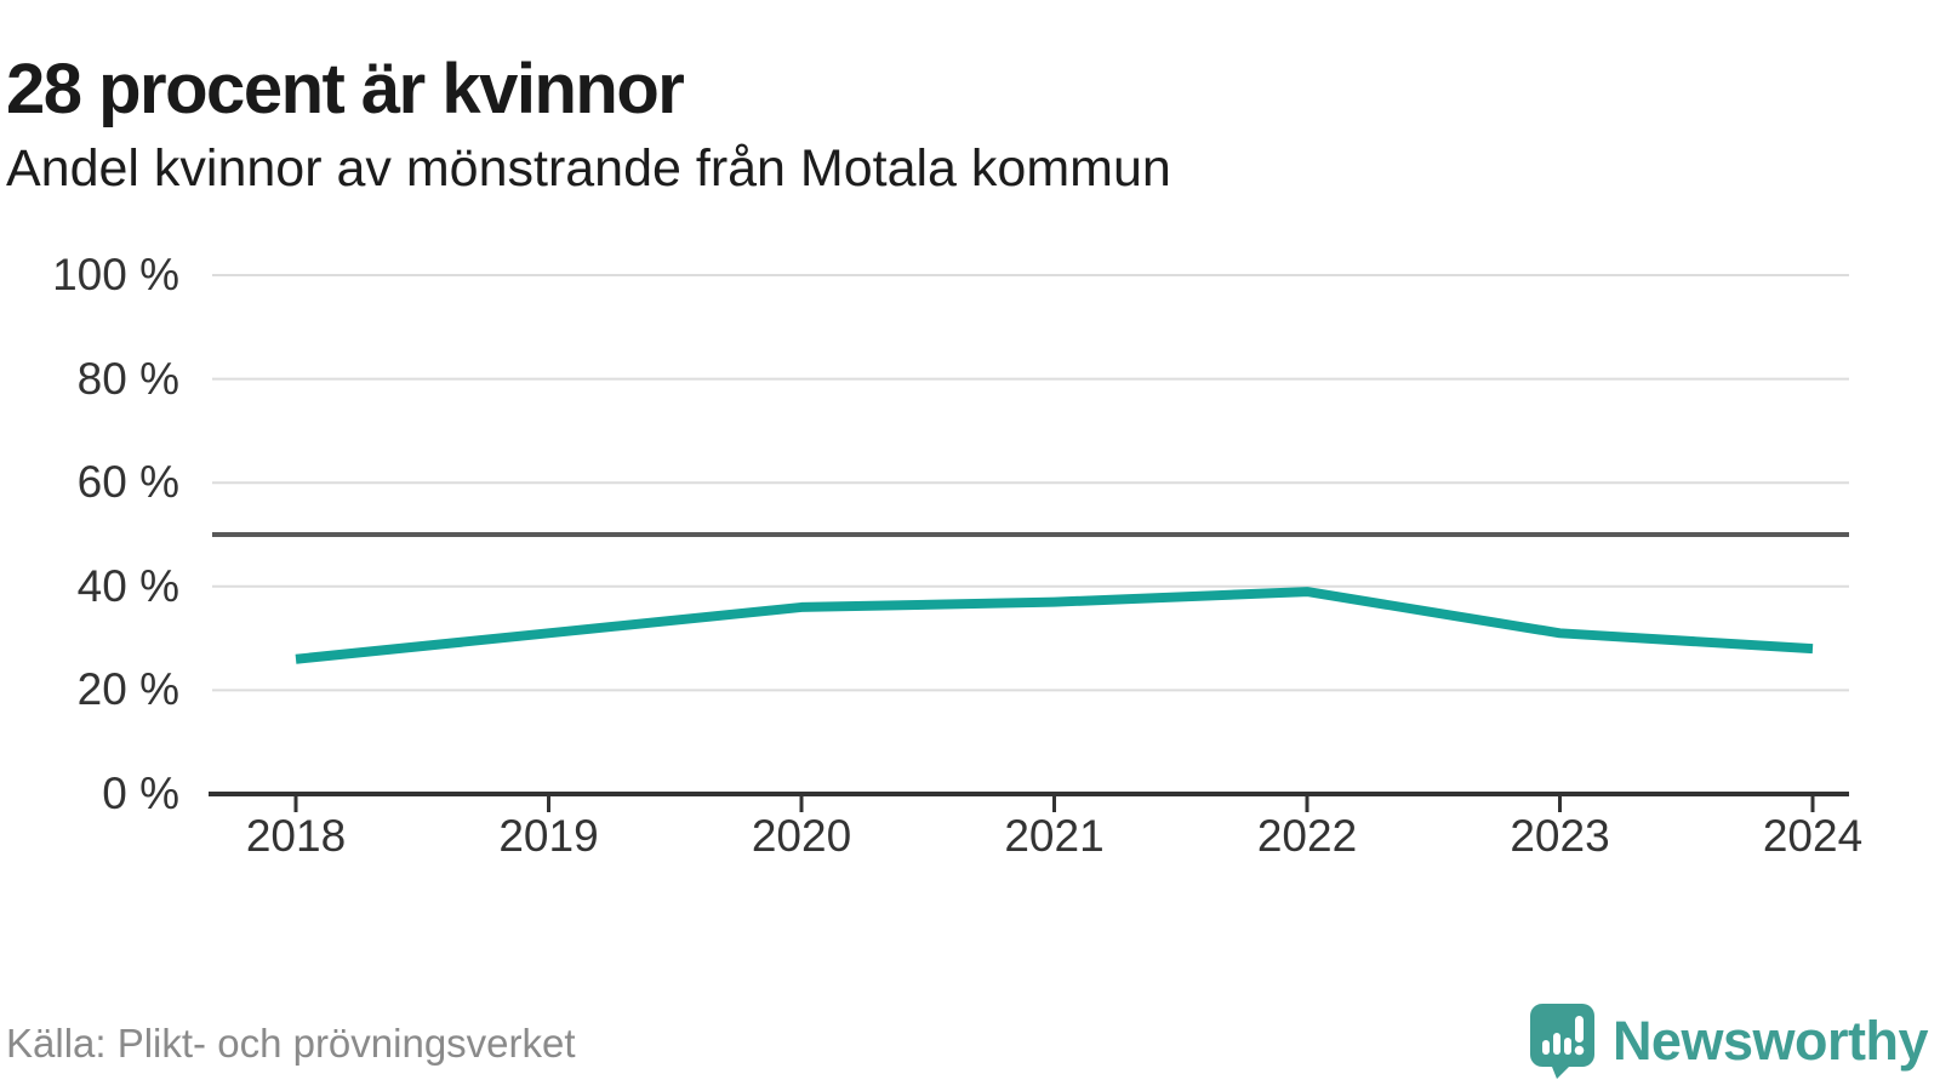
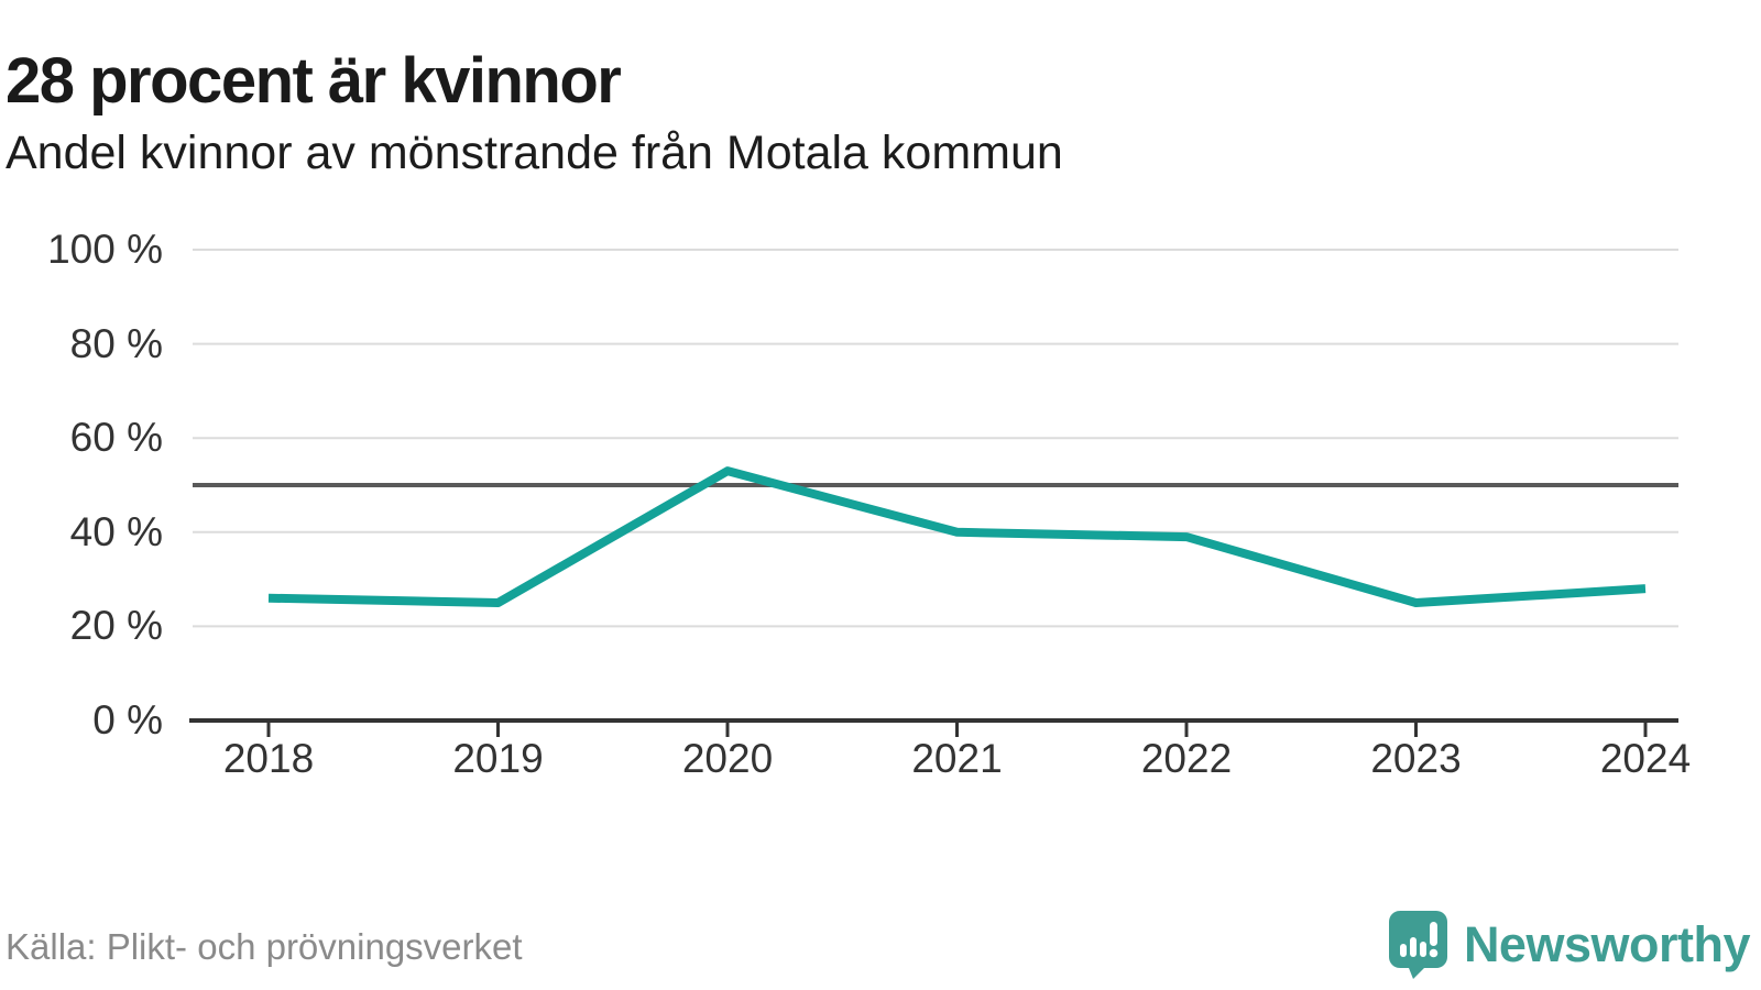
2019: 31% -> 25%
2020: 36% -> 53%
2021: 37% -> 40%
2023: 31% -> 25%
